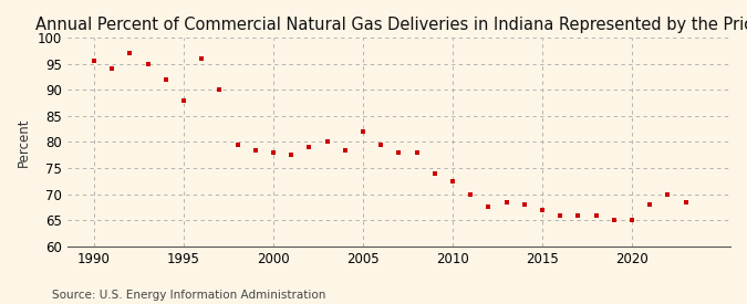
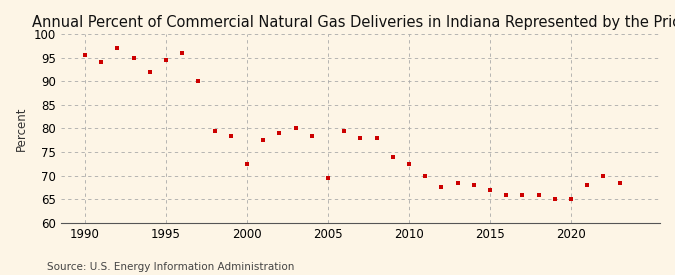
1995: 88.0 -> 94.5
2000: 78.0 -> 72.5
2005: 82.0 -> 69.5
